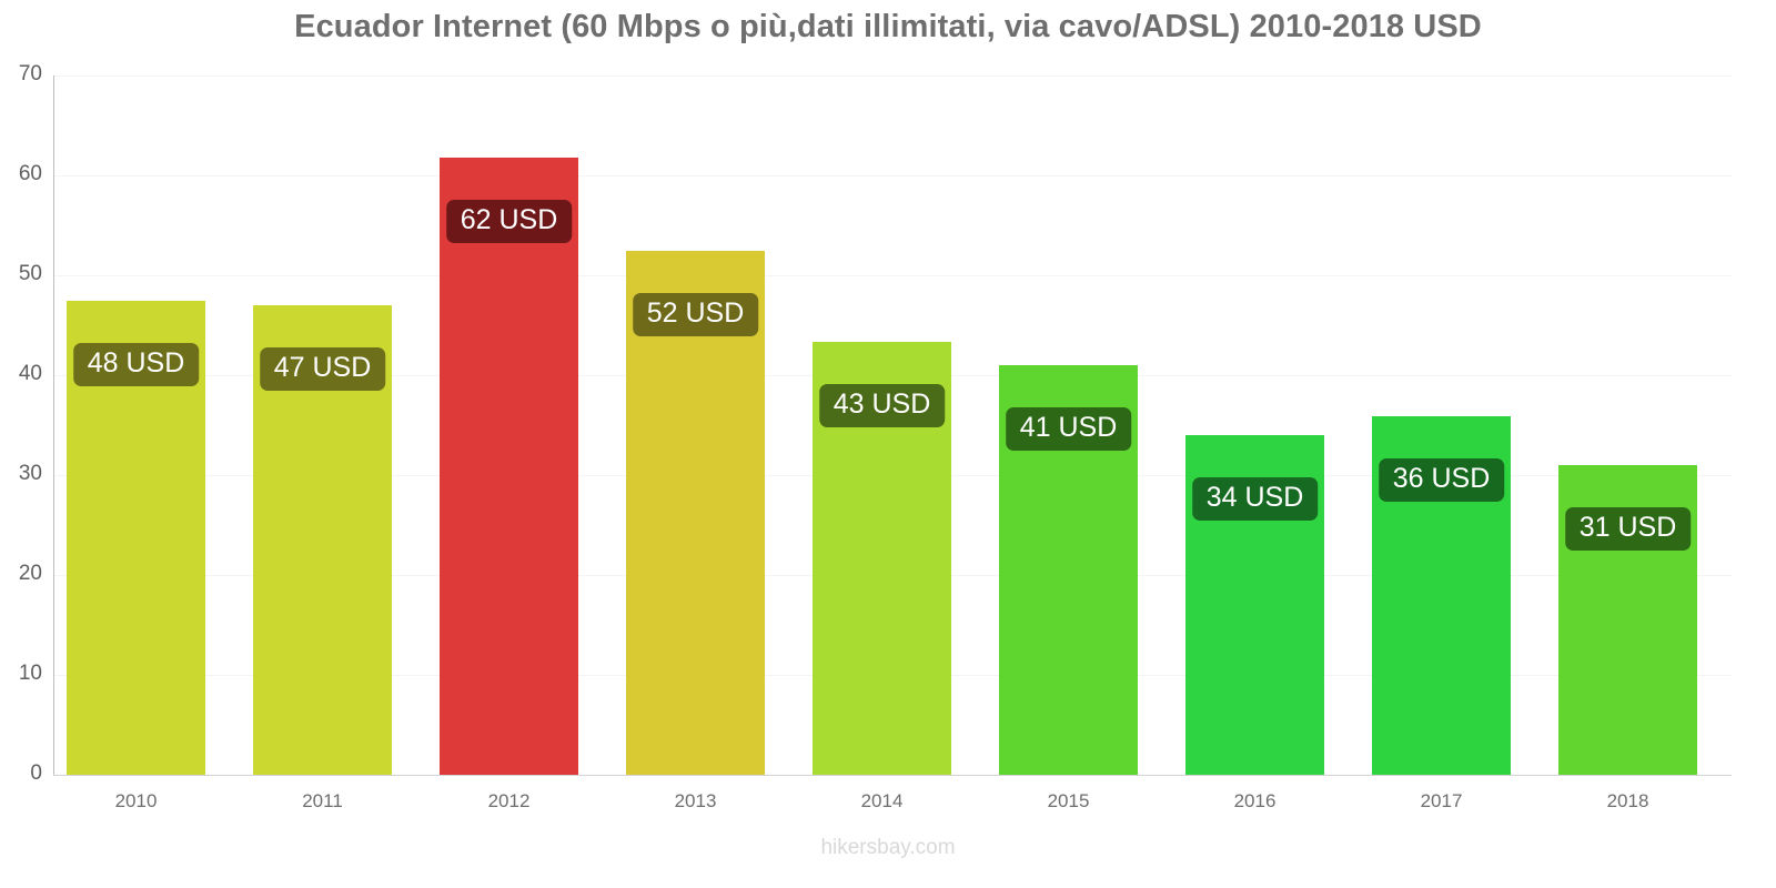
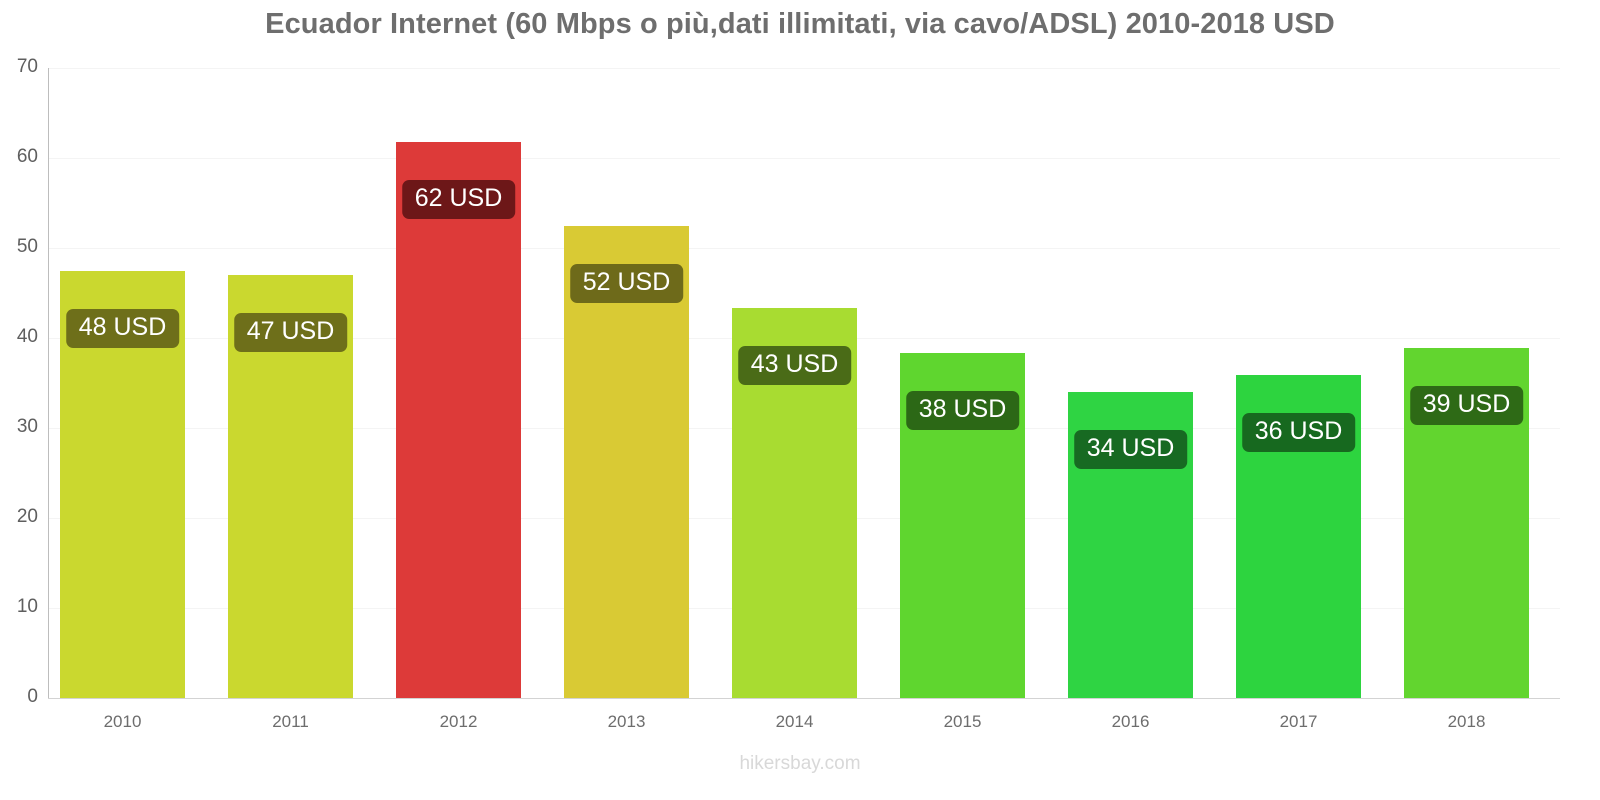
2015: 41 -> 38
2018: 31 -> 39
